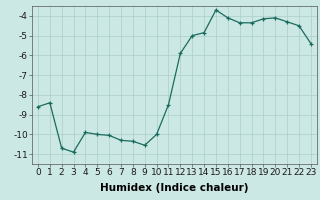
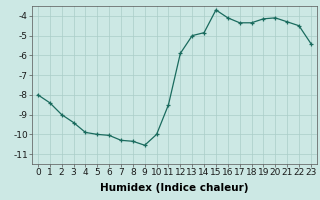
0: -8.6 -> -8.0
2: -10.7 -> -9.0
3: -10.9 -> -9.4
